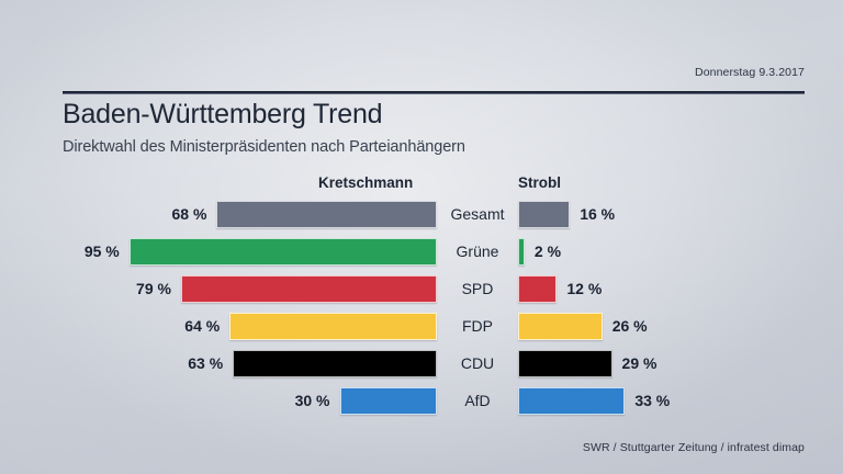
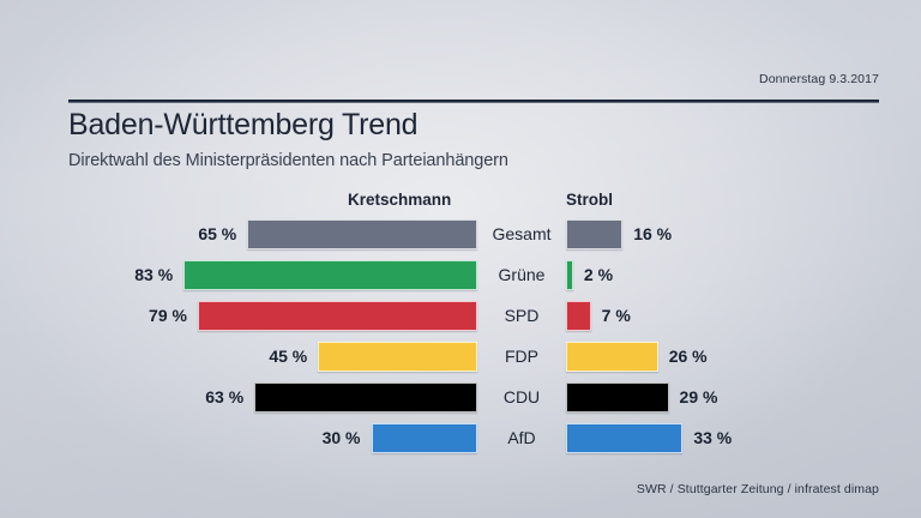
Kretschmann/Gesamt: 68 -> 65
Kretschmann/Grüne: 95 -> 83
Strobl/SPD: 12 -> 7
Kretschmann/FDP: 64 -> 45
